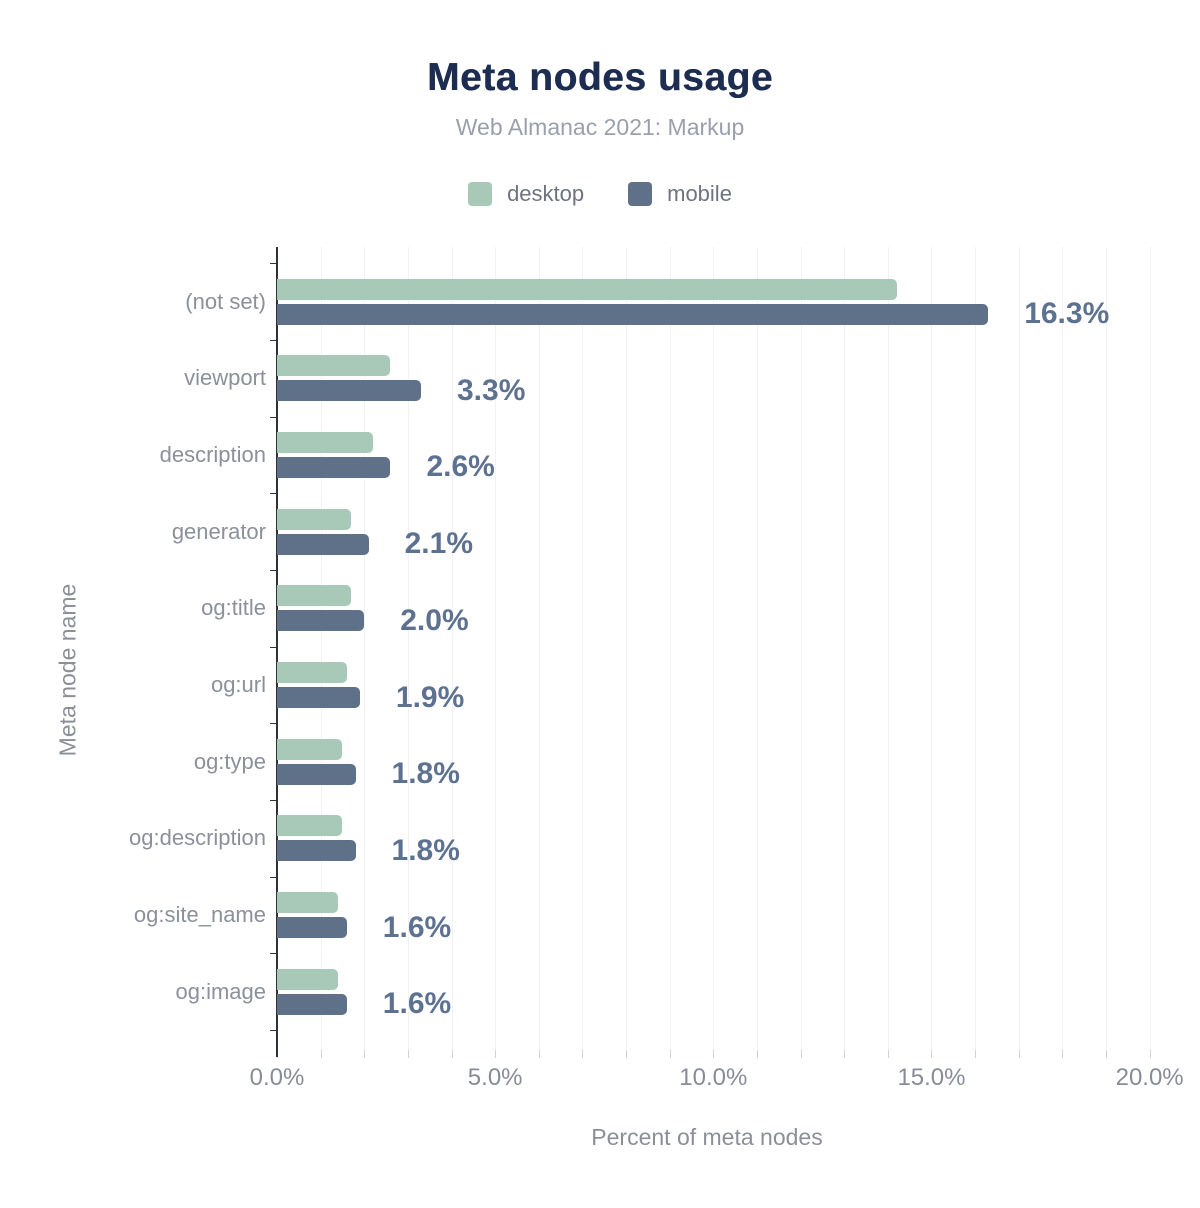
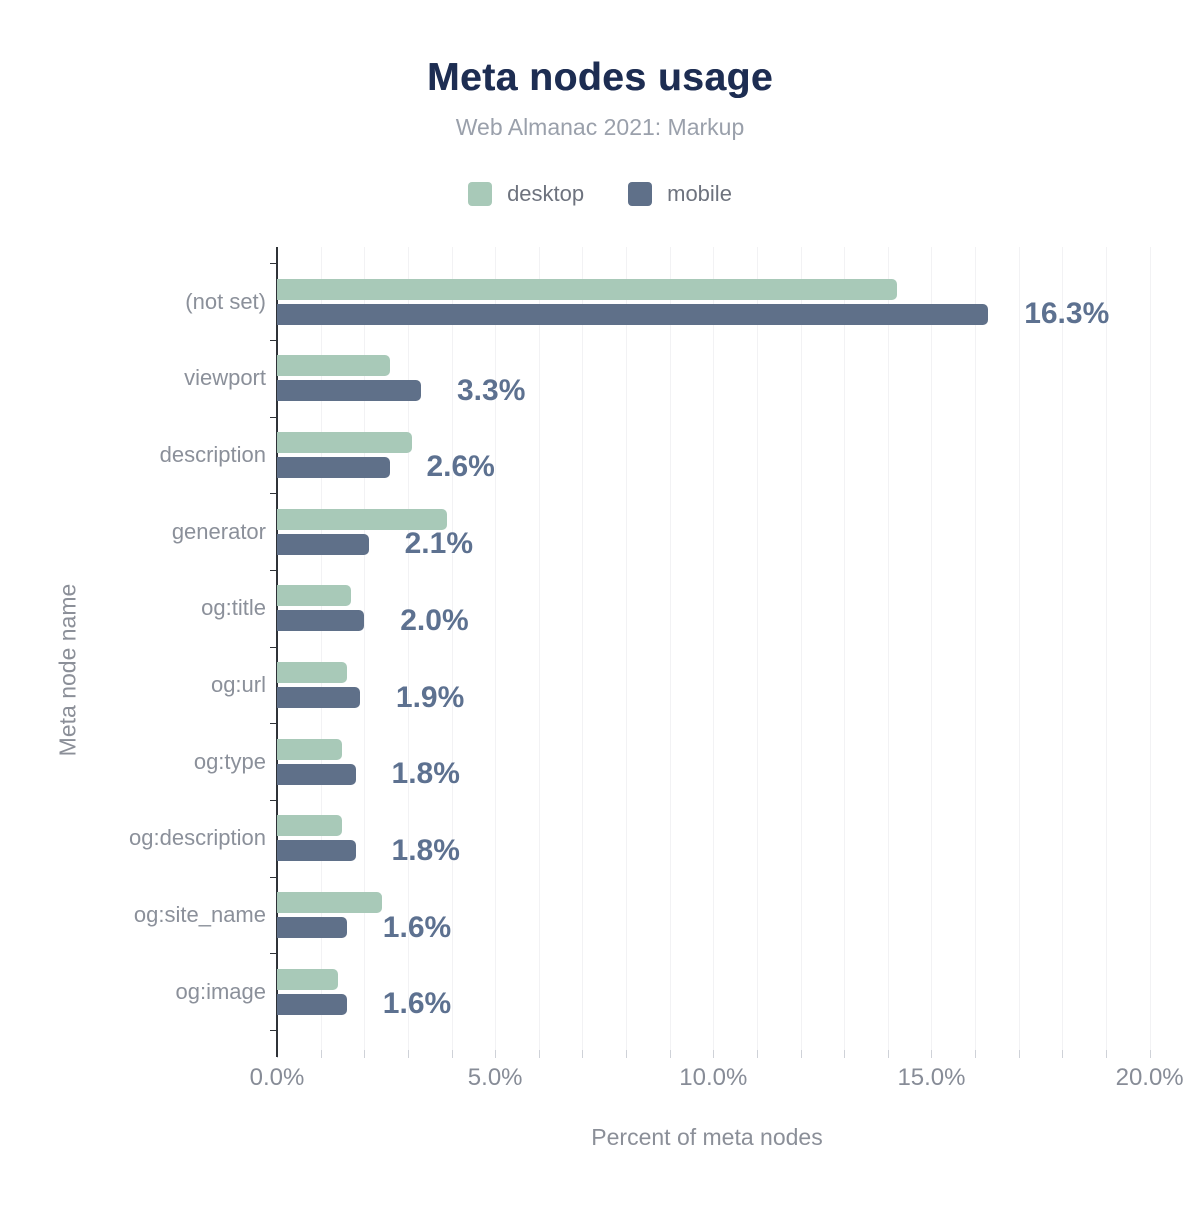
desktop/description: 2.2% -> 3.1%
desktop/generator: 1.7% -> 3.9%
desktop/og:site_name: 1.4% -> 2.4%
